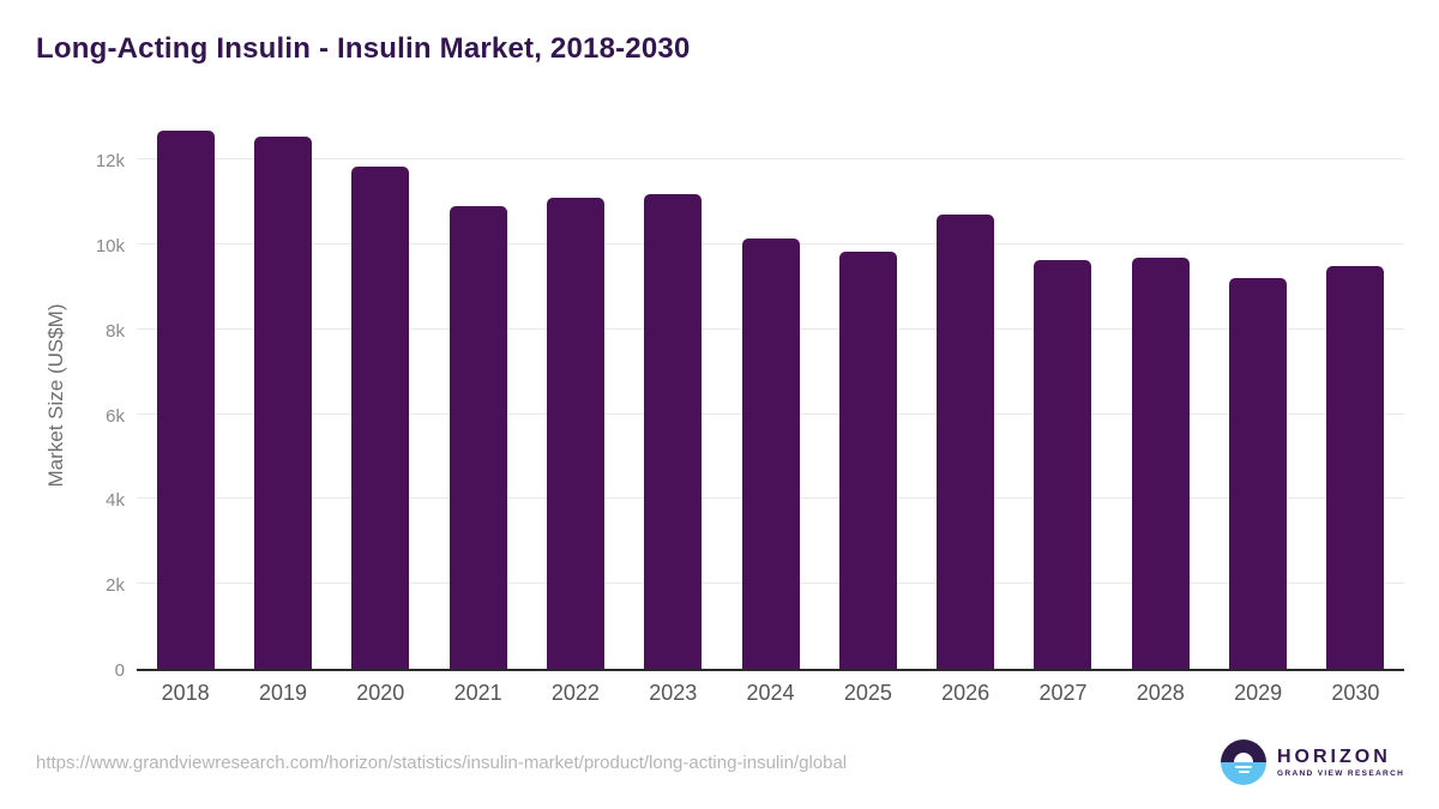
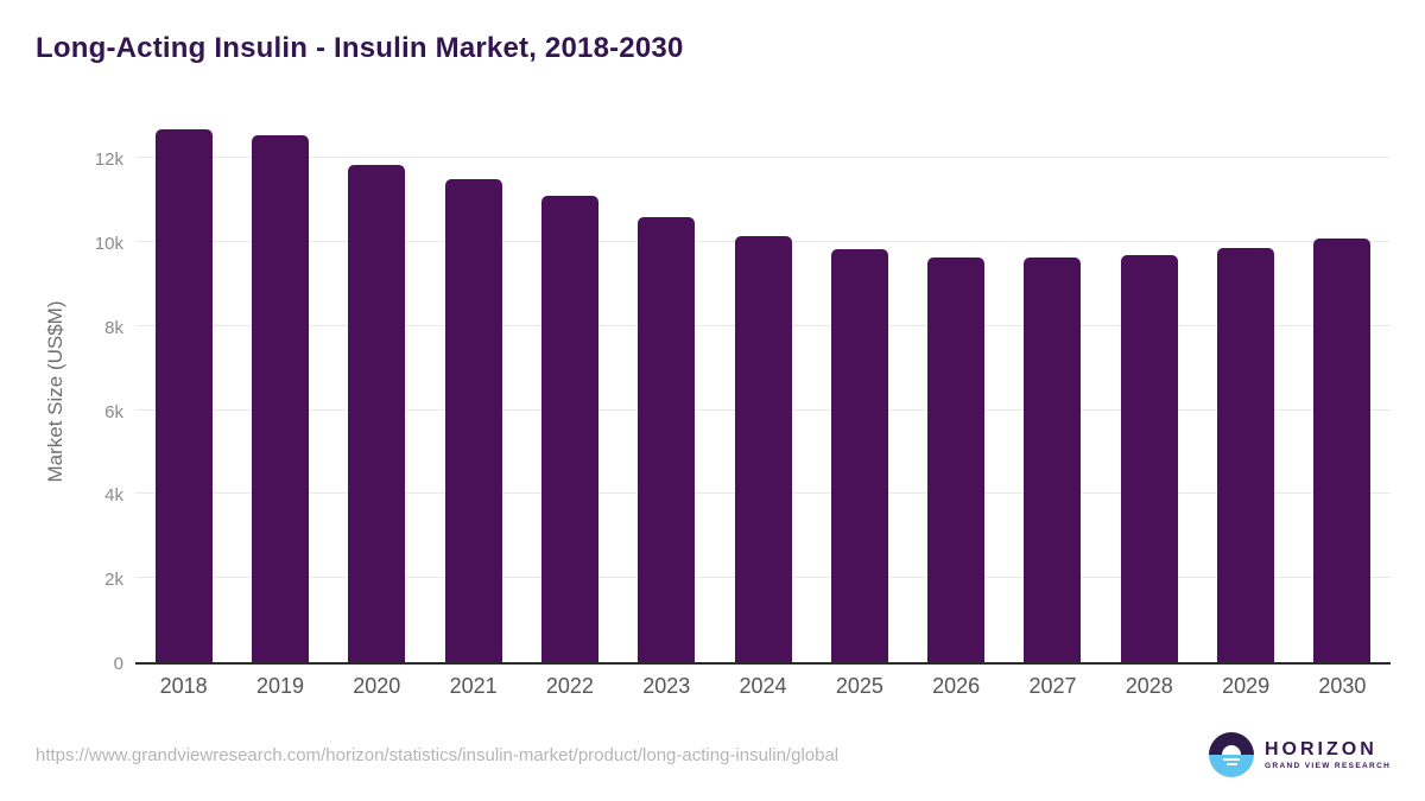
2021: 10.9k -> 11.5k
2023: 11.2k -> 10.6k
2026: 10.7k -> 9.6k
2029: 9.2k -> 9.9k
2030: 9.5k -> 10.1k
